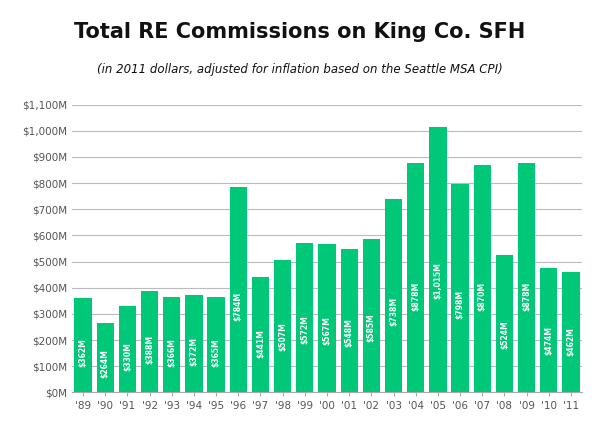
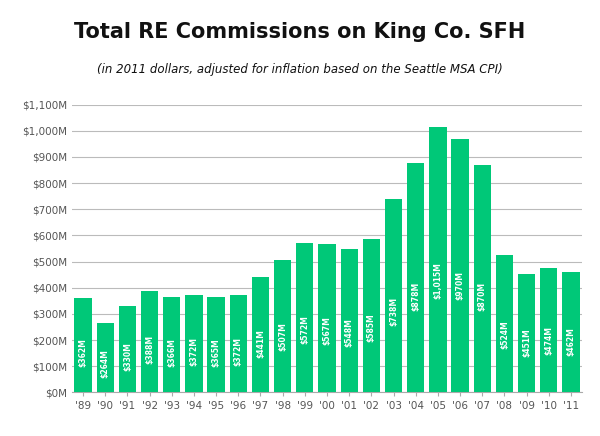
'96: $784M -> $372M
'06: $798M -> $970M
'09: $878M -> $451M
